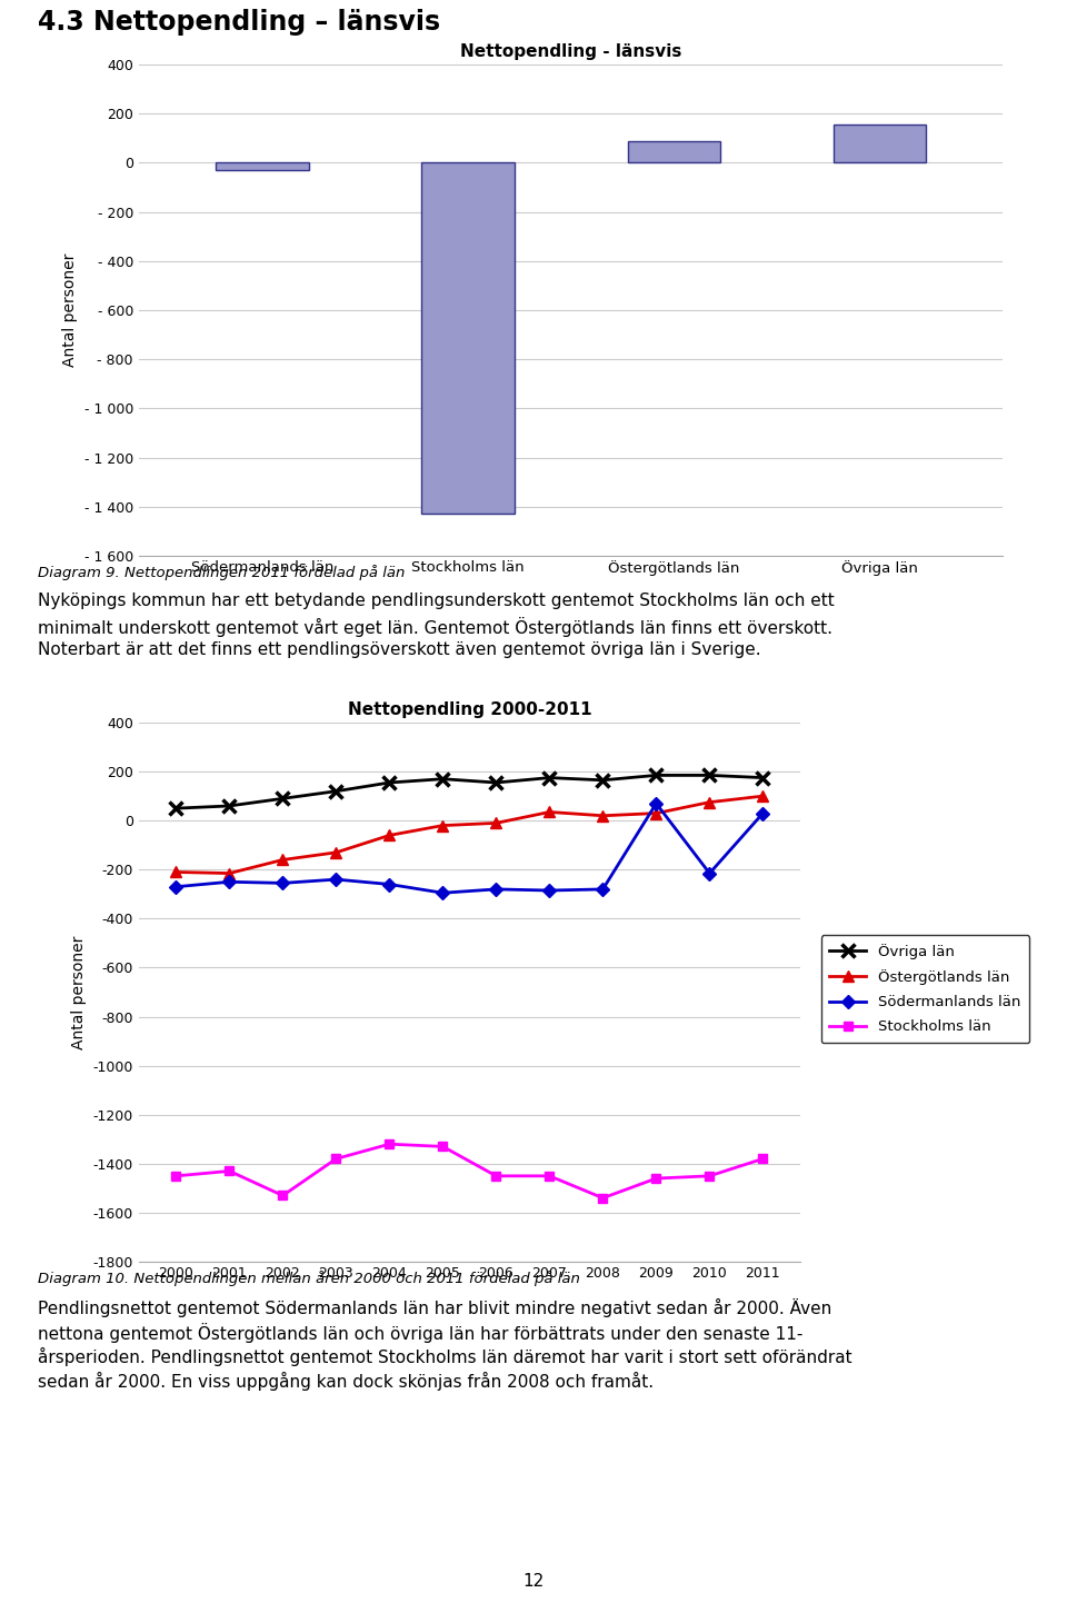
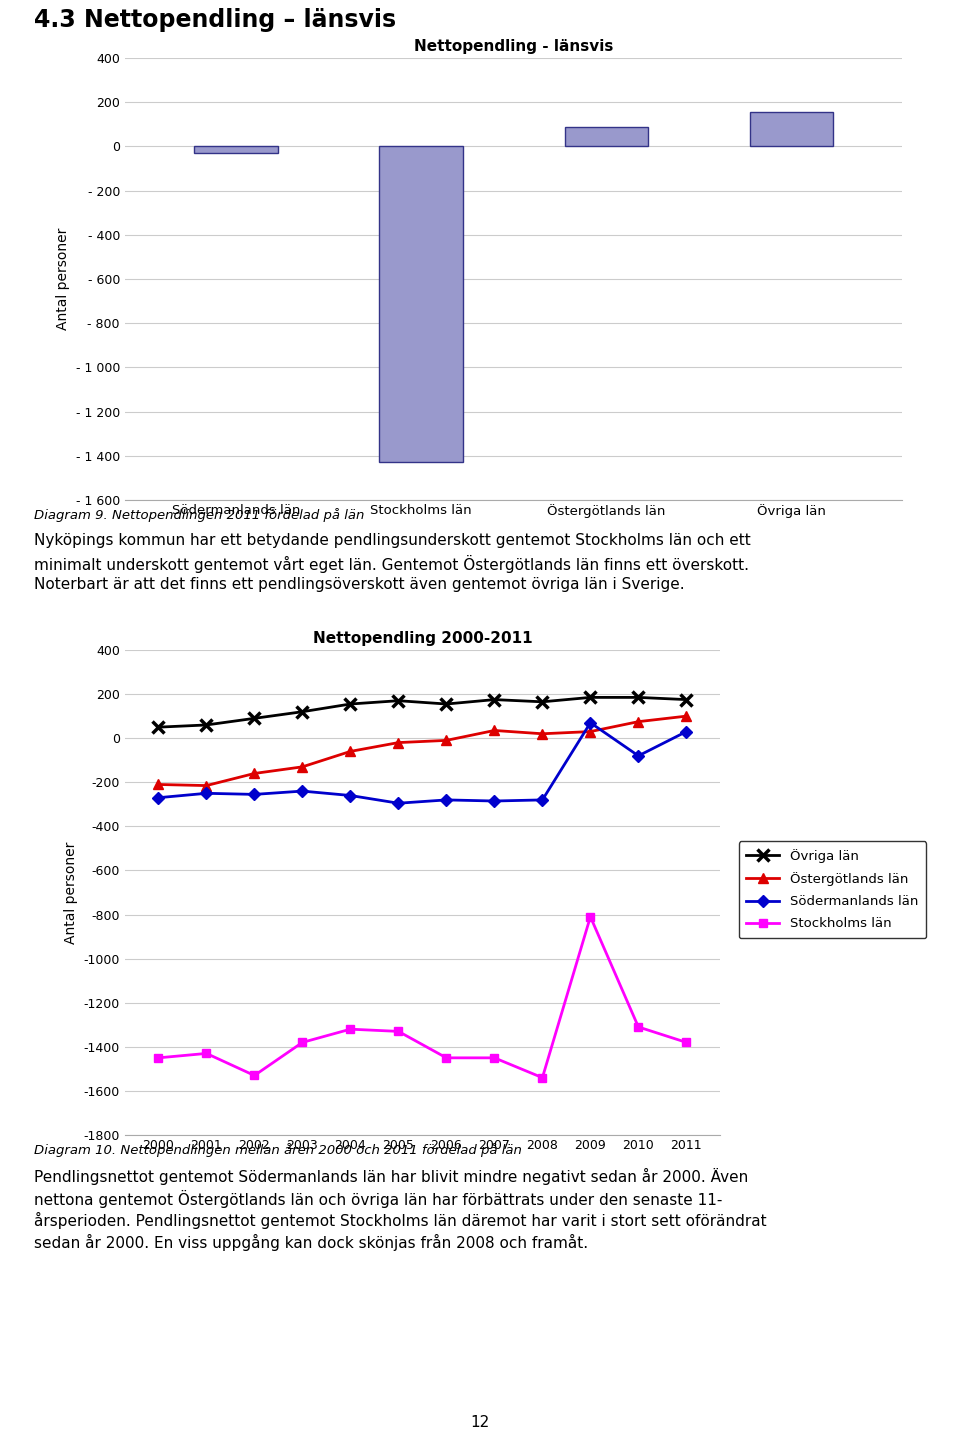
Nettopendling 2000-2011/Stockholms län/2009: -1460 -> -810
Nettopendling 2000-2011/Södermanlands län/2010: -215 -> -80
Nettopendling 2000-2011/Stockholms län/2010: -1450 -> -1310
